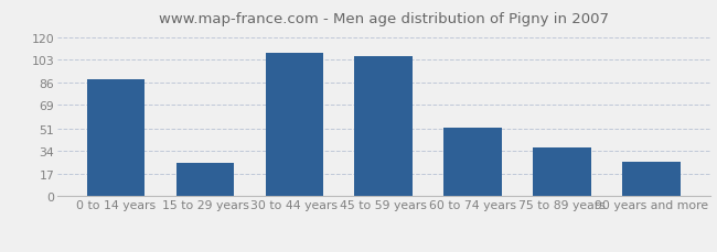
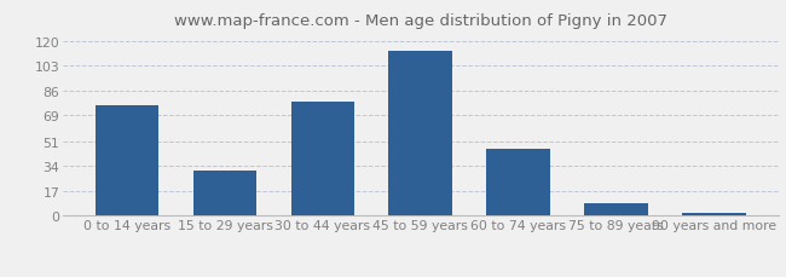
0 to 14 years: 88 -> 76
15 to 29 years: 25 -> 31
30 to 44 years: 108 -> 78
45 to 59 years: 106 -> 113
60 to 74 years: 52 -> 46
75 to 89 years: 37 -> 9
90 years and more: 26 -> 2
